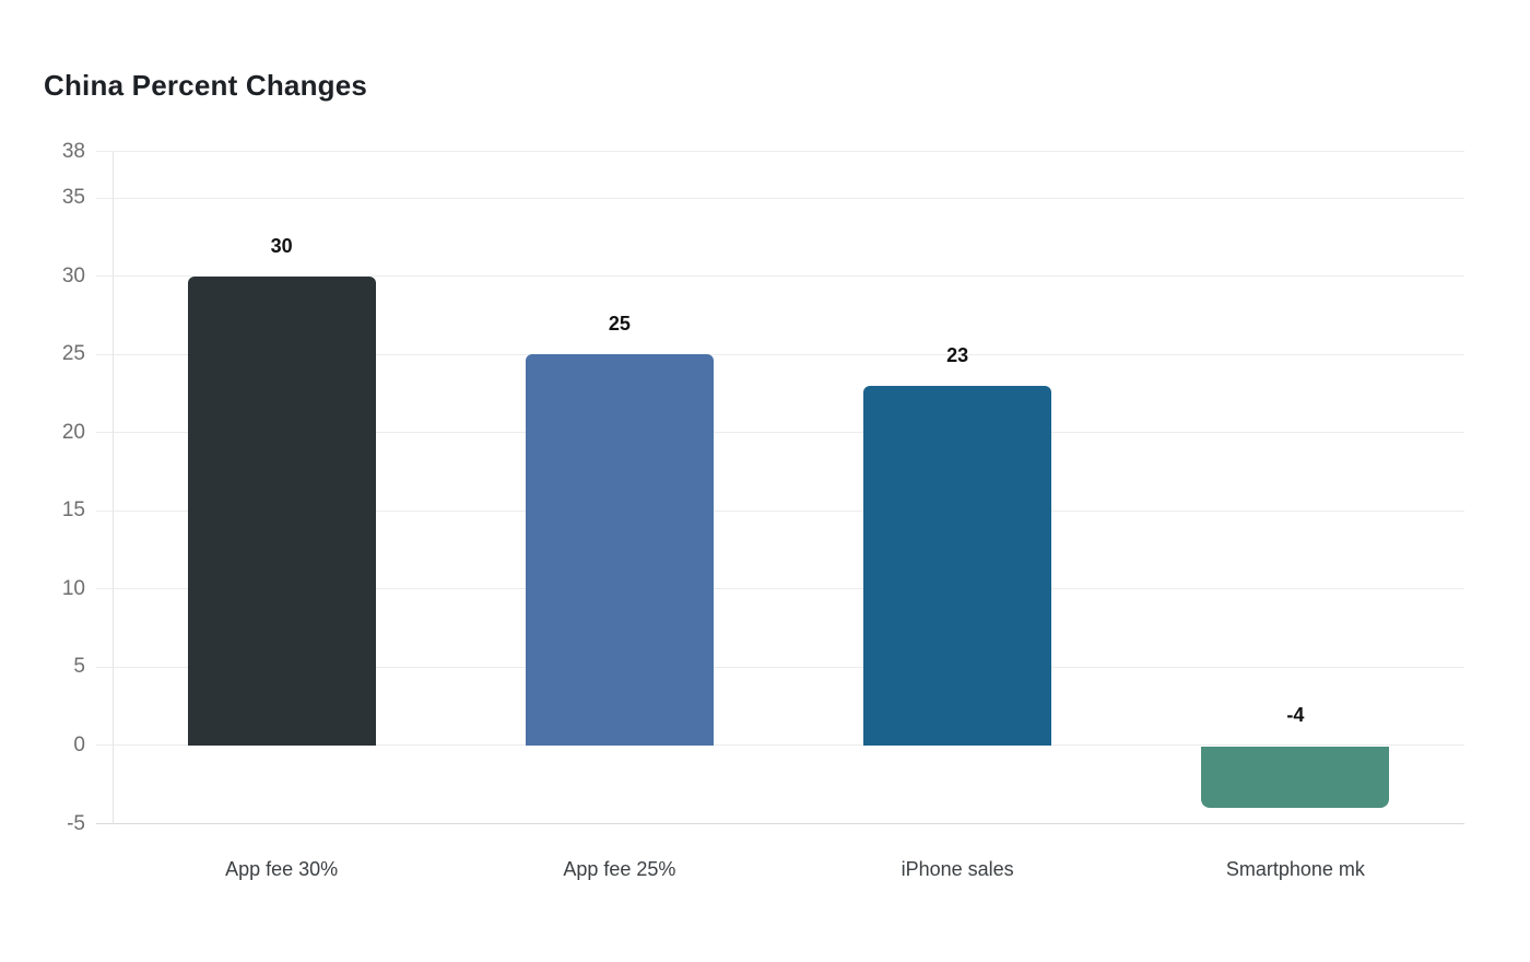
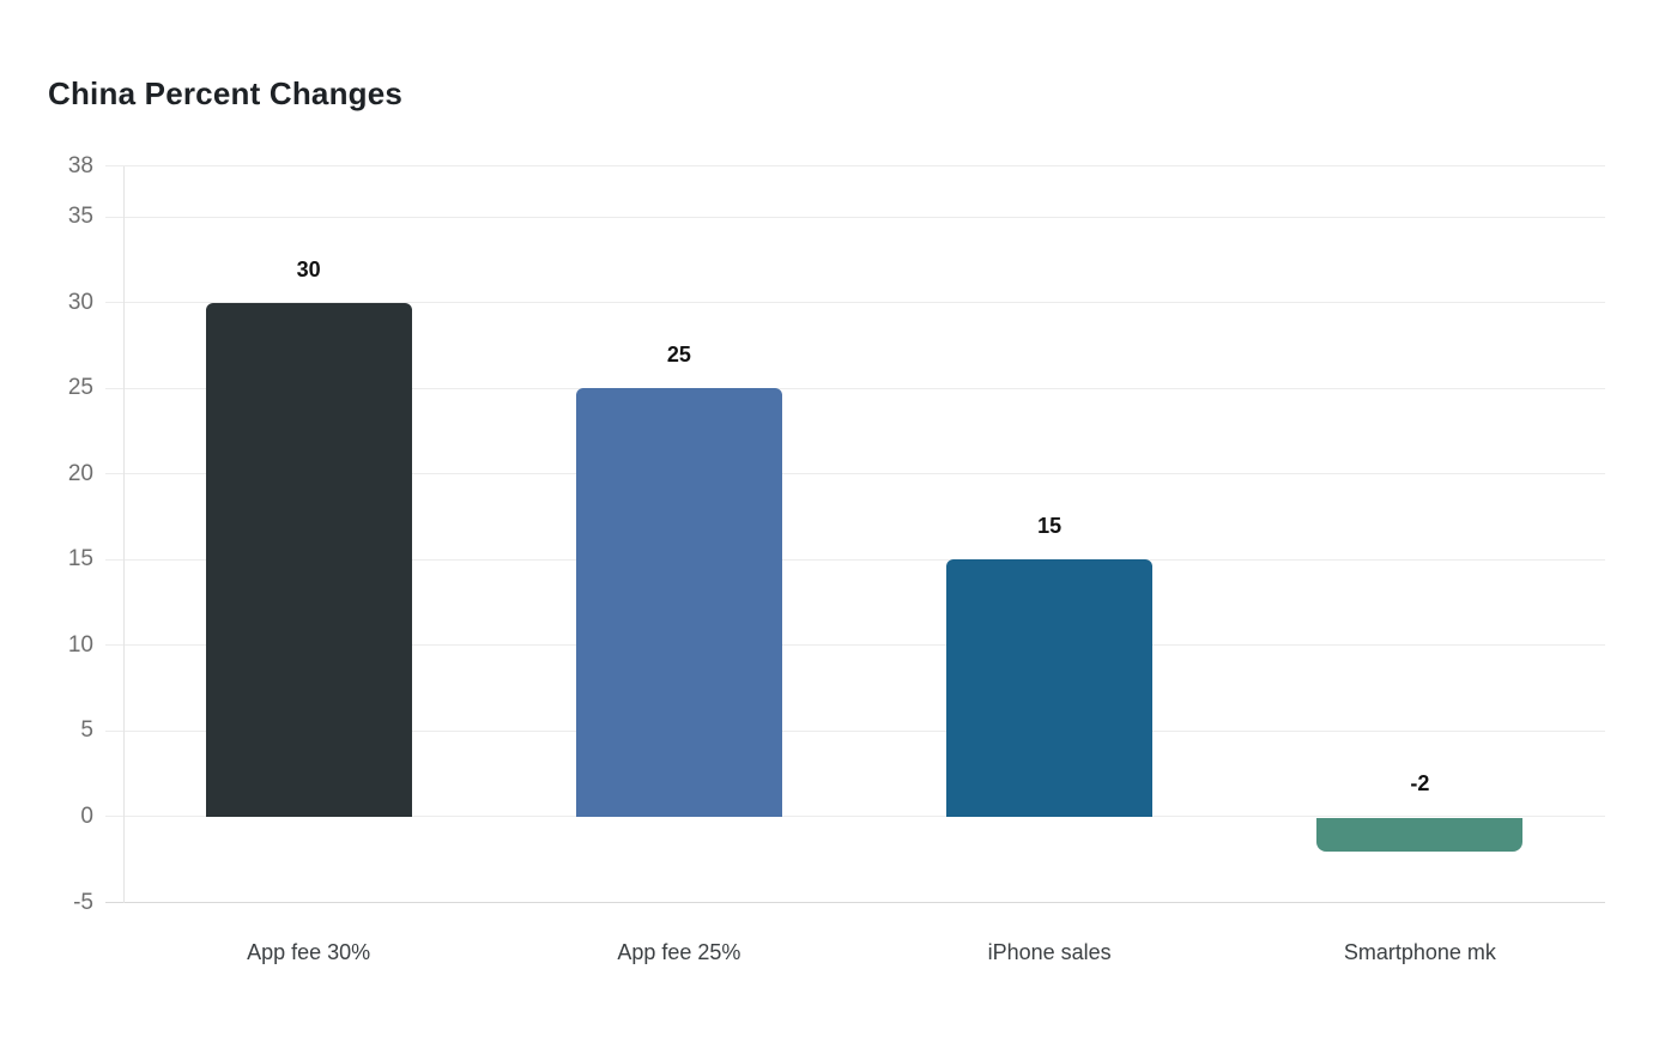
iPhone sales: 23 -> 15
Smartphone mk: -4 -> -2
